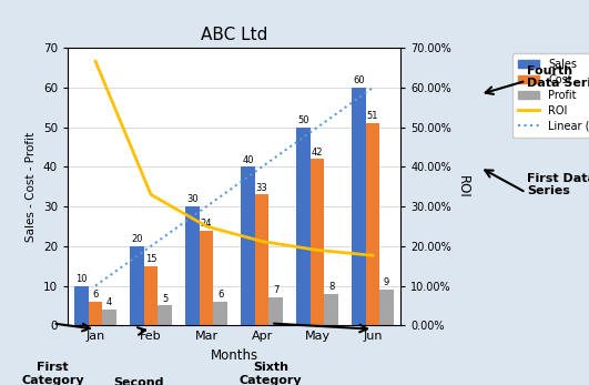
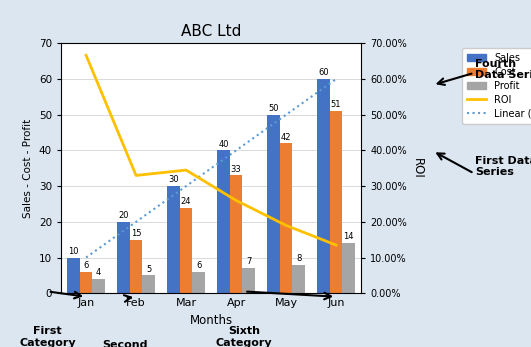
ROI/Mar: 25.0% -> 34.5%
ROI/Apr: 21.2% -> 26.0%
ROI/Jun: 17.6% -> 13.5%
Profit/Jun: 9 -> 14
